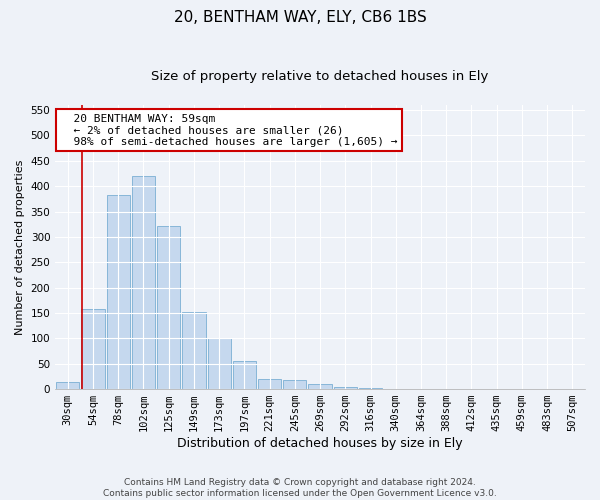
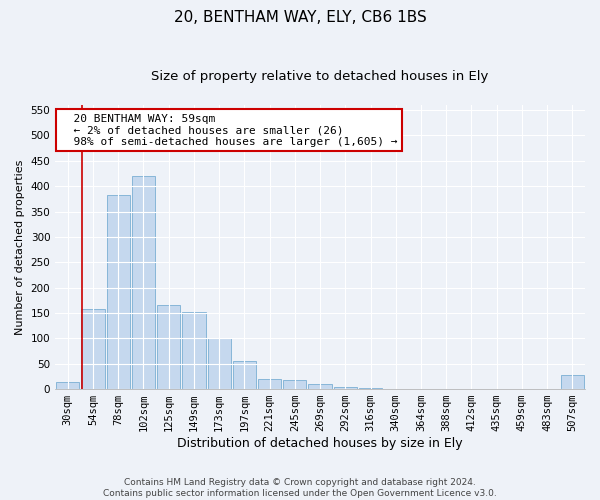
125sqm: 322 -> 166
507sqm: 1 -> 28
